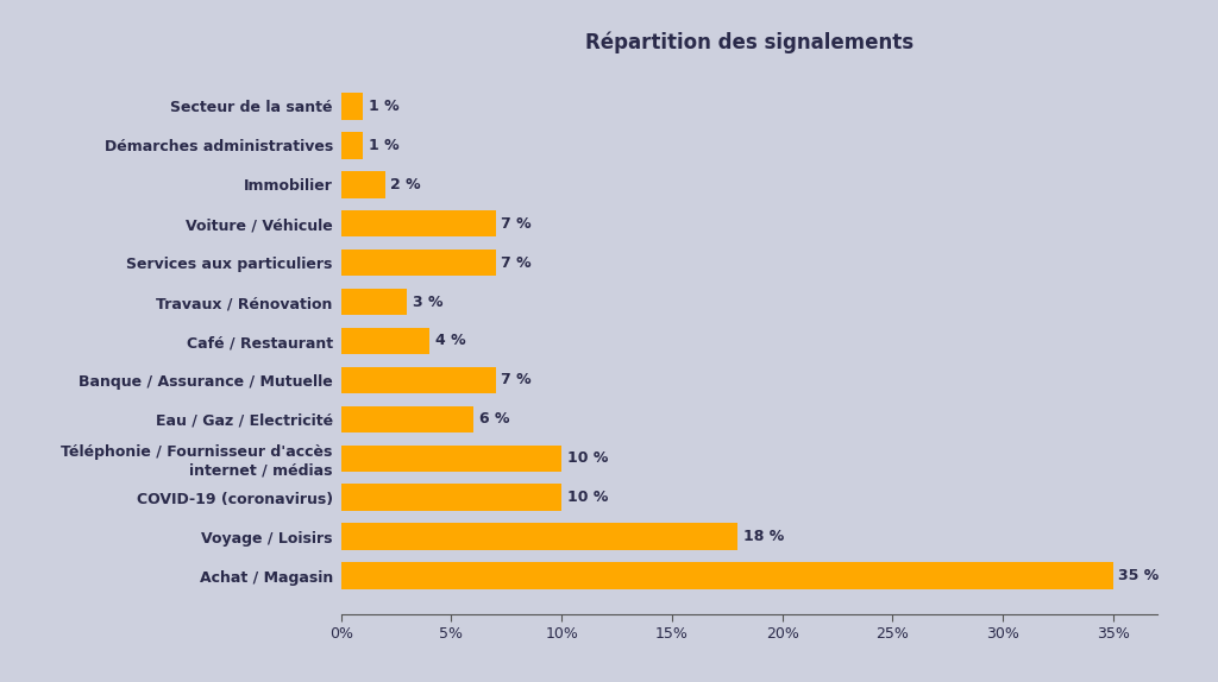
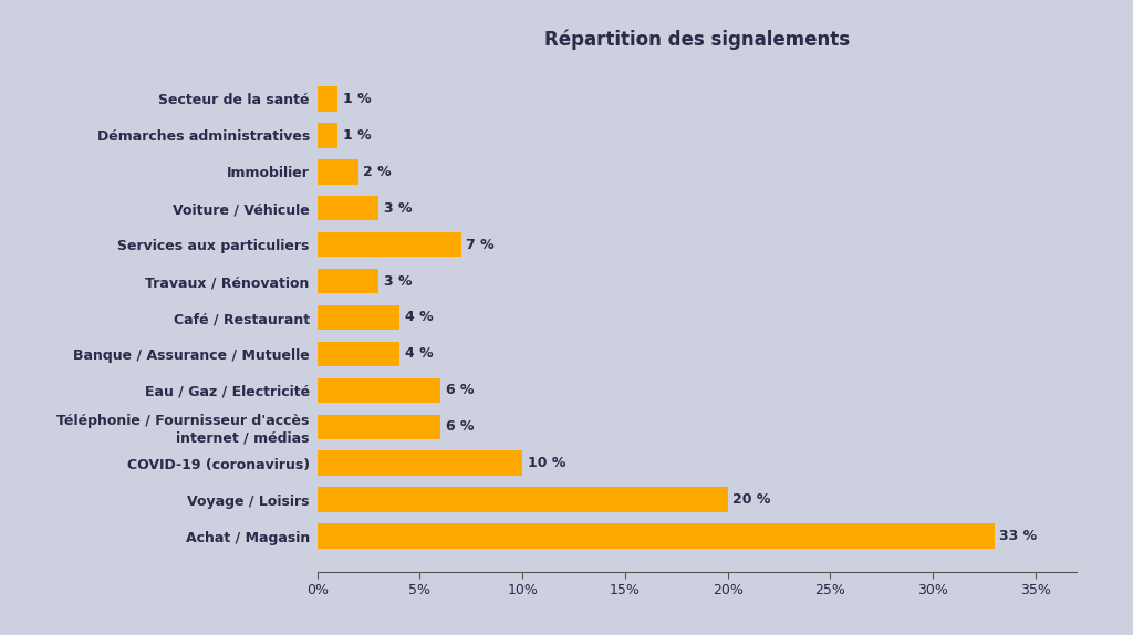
Voiture / Véhicule: 7 -> 3
Banque / Assurance / Mutuelle: 7 -> 4
Téléphonie / Fournisseur d'accès internet / médias: 10 -> 6
Voyage / Loisirs: 18 -> 20
Achat / Magasin: 35 -> 33
